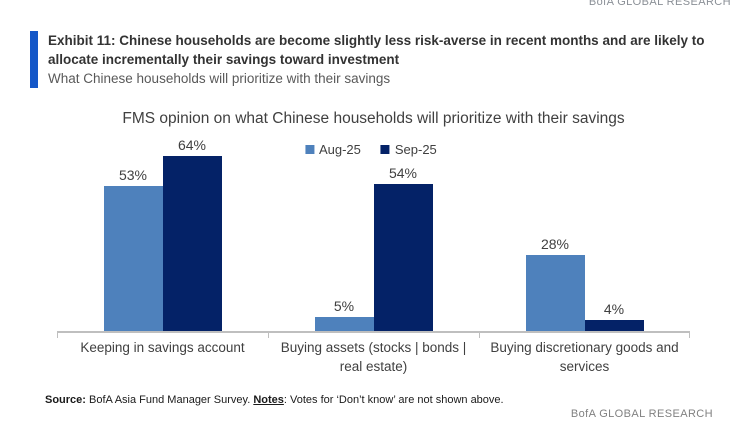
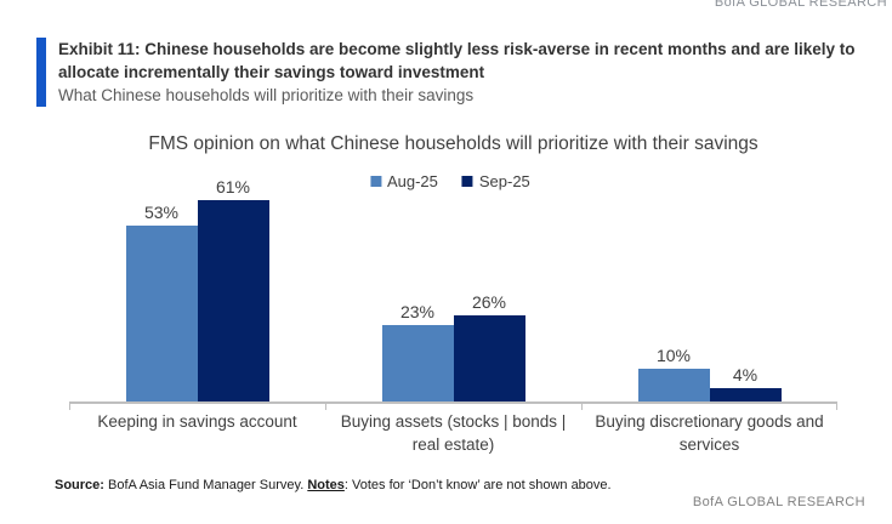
Sep-25/Keeping in savings account: 64% -> 61%
Aug-25/Buying assets (stocks | bonds | real estate): 5% -> 23%
Sep-25/Buying assets (stocks | bonds | real estate): 54% -> 26%
Aug-25/Buying discretionary goods and services: 28% -> 10%
